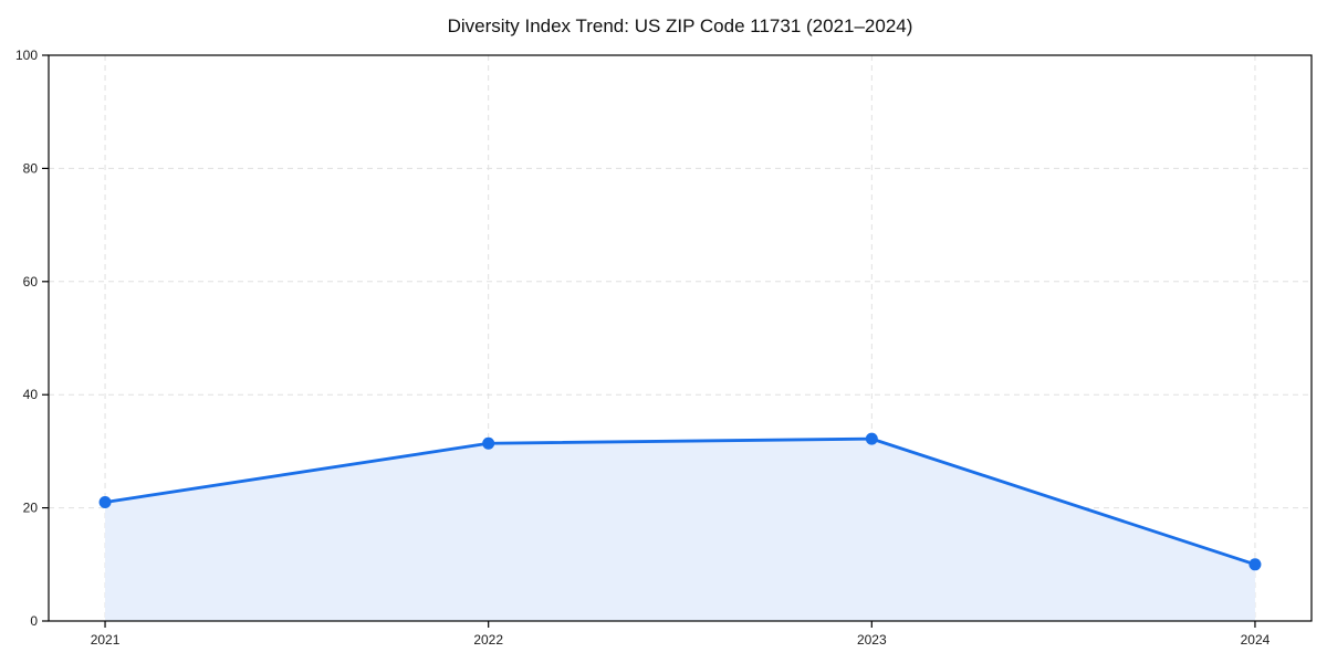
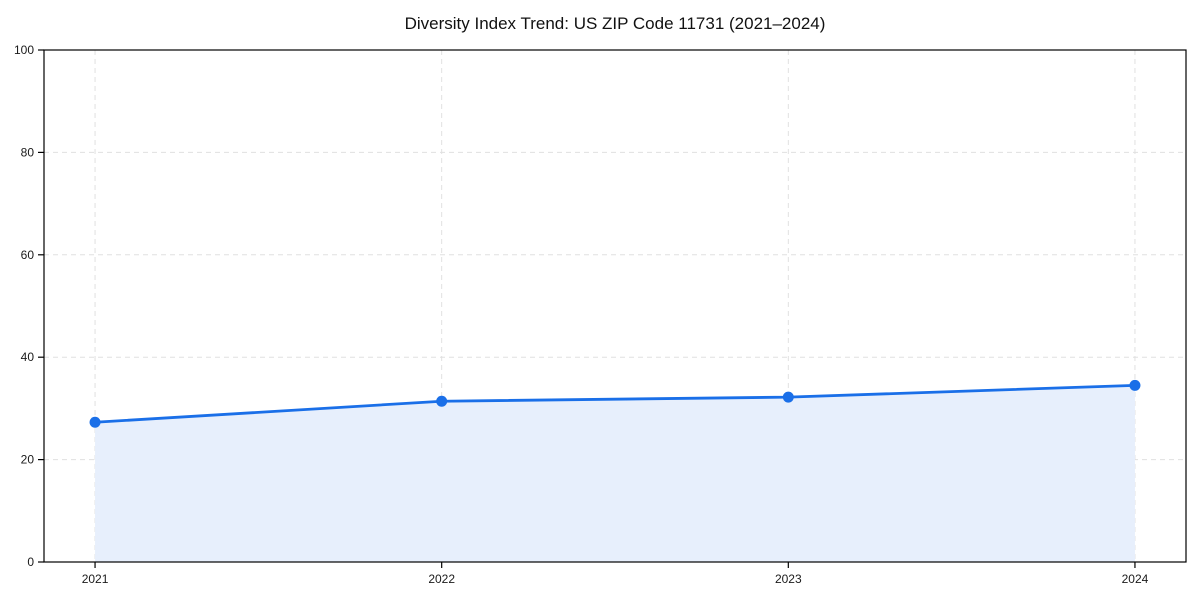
2021: 21 -> 27
2024: 10 -> 34
